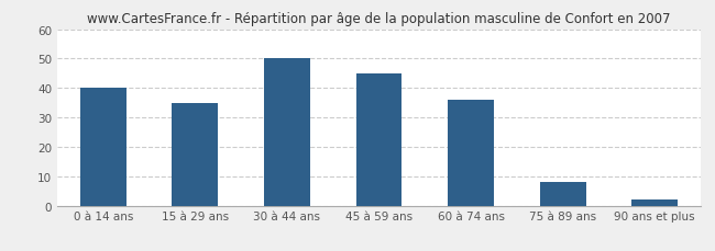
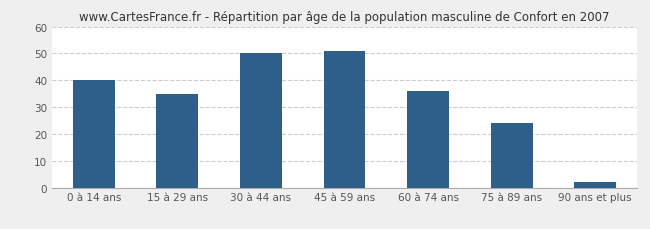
45 à 59 ans: 45 -> 51
75 à 89 ans: 8 -> 24
